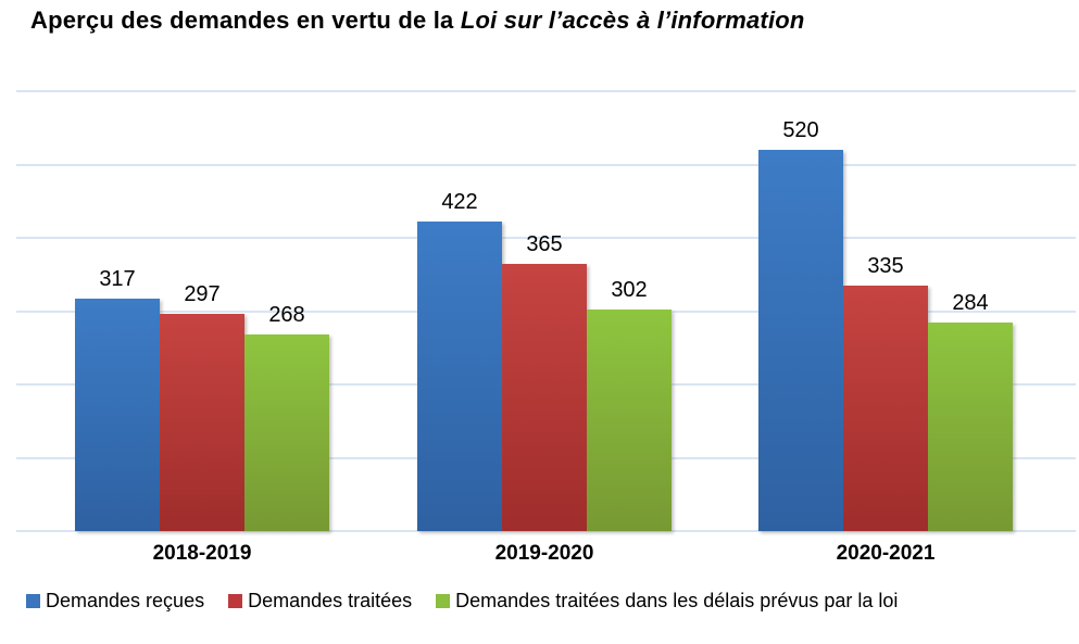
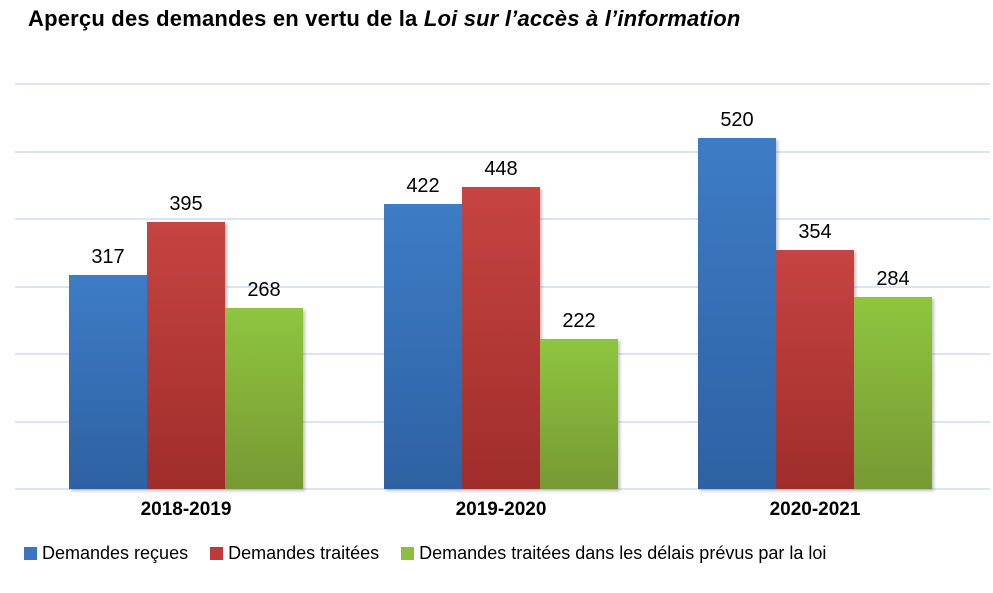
Demandes traitées/2018-2019: 297 -> 395
Demandes traitées/2019-2020: 365 -> 448
Demandes traitées dans les délais prévus par la loi/2019-2020: 302 -> 222
Demandes traitées/2020-2021: 335 -> 354
